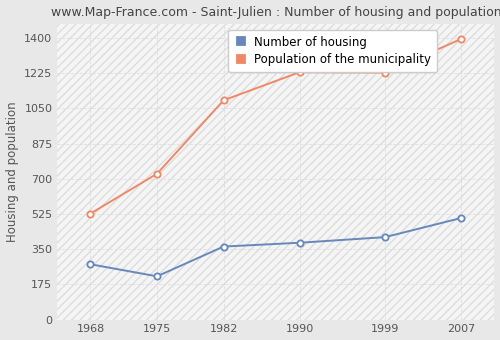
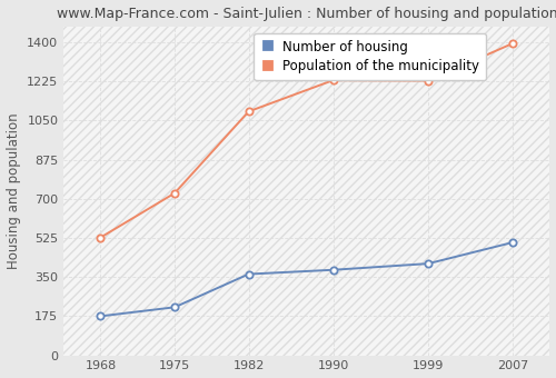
Number of housing/1968: 275 -> 175
